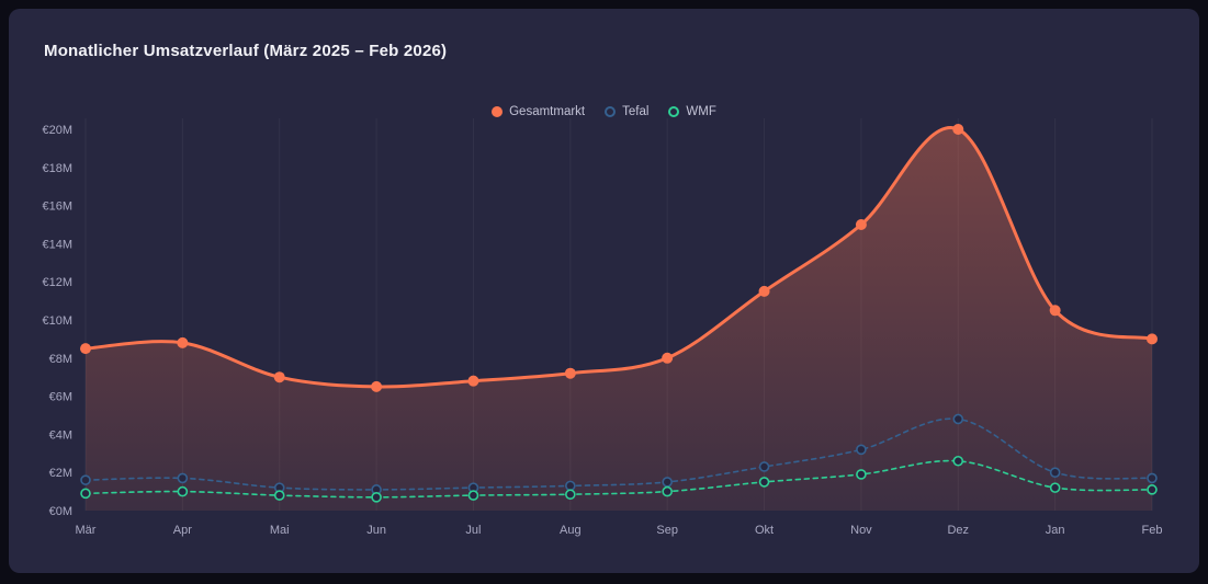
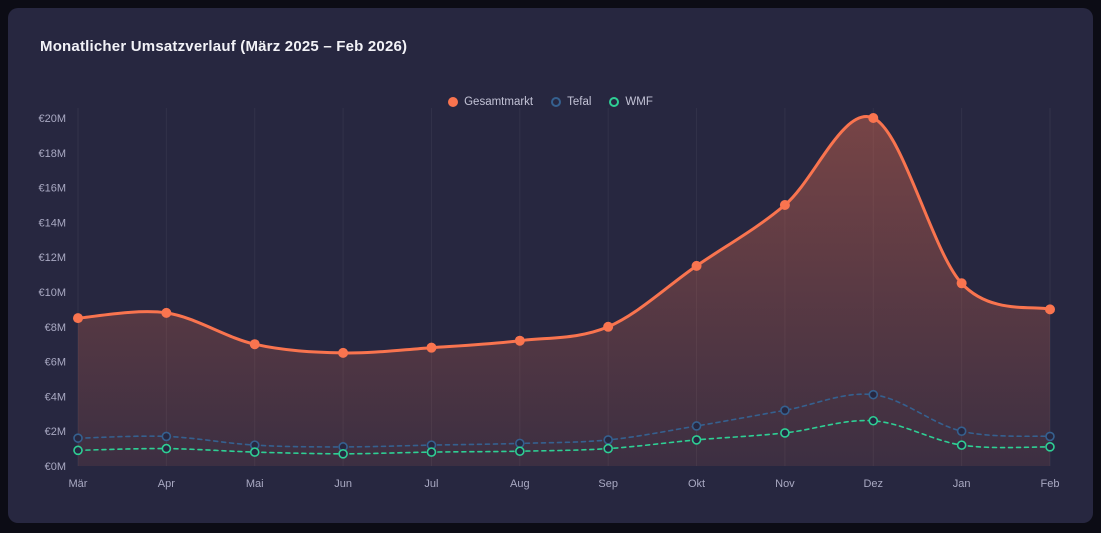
Tefal/Dez: €4.8M -> €4.1M
